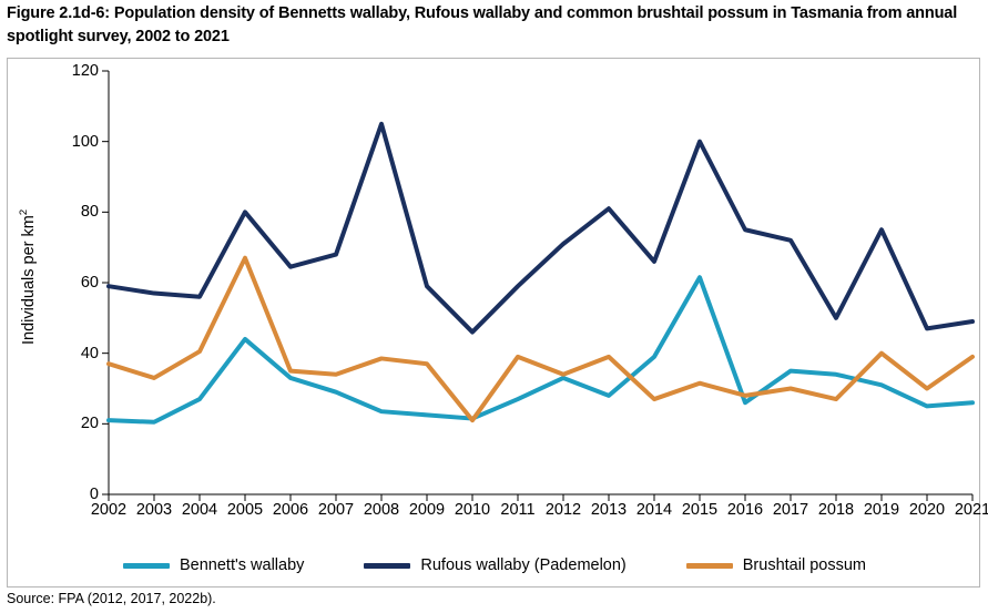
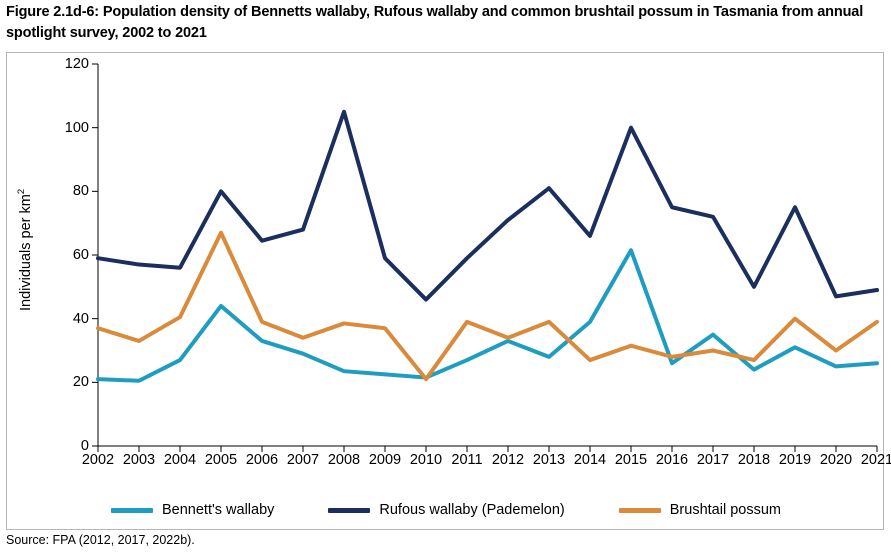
Brushtail possum/2006: 35 -> 39
Bennett's wallaby/2018: 34 -> 24
